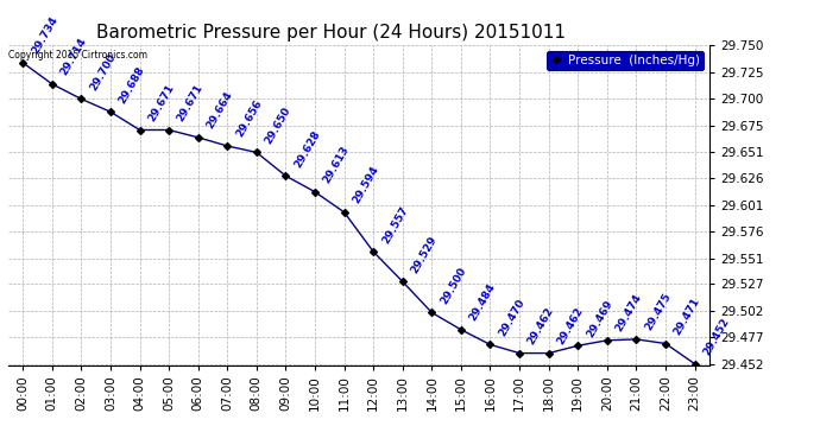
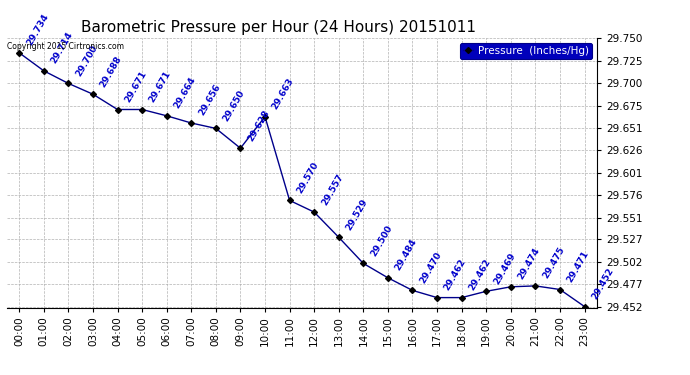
10:00: 29.613 -> 29.663
11:00: 29.594 -> 29.570
